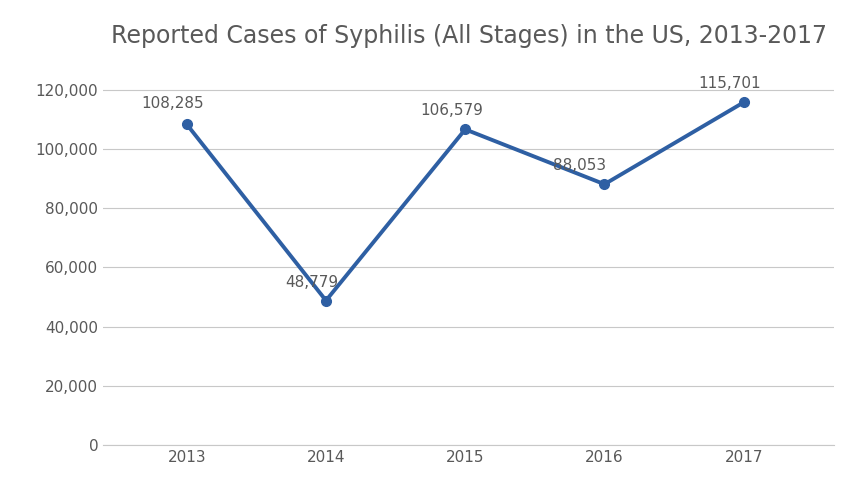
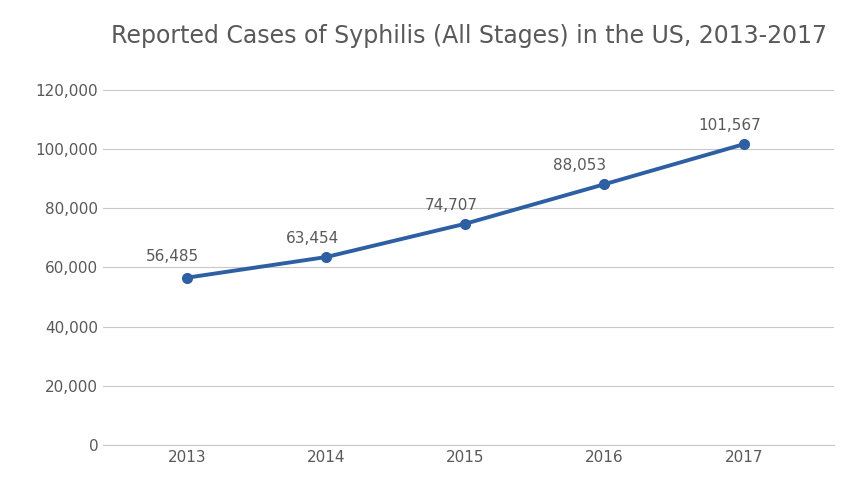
2013: 108,285 -> 56,485
2014: 48,779 -> 63,454
2015: 106,579 -> 74,707
2017: 115,701 -> 101,567
